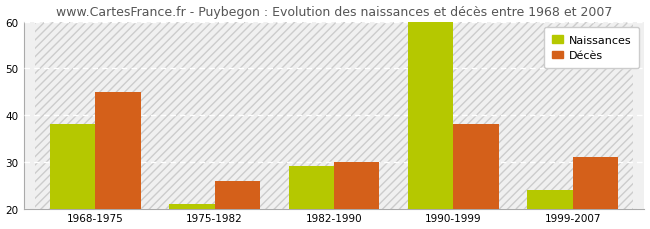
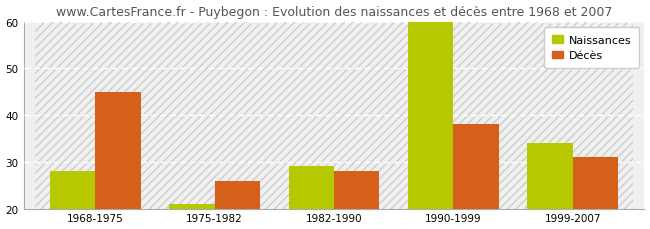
Naissances/1968-1975: 38 -> 28
Décès/1982-1990: 30 -> 28
Naissances/1999-2007: 24 -> 34
